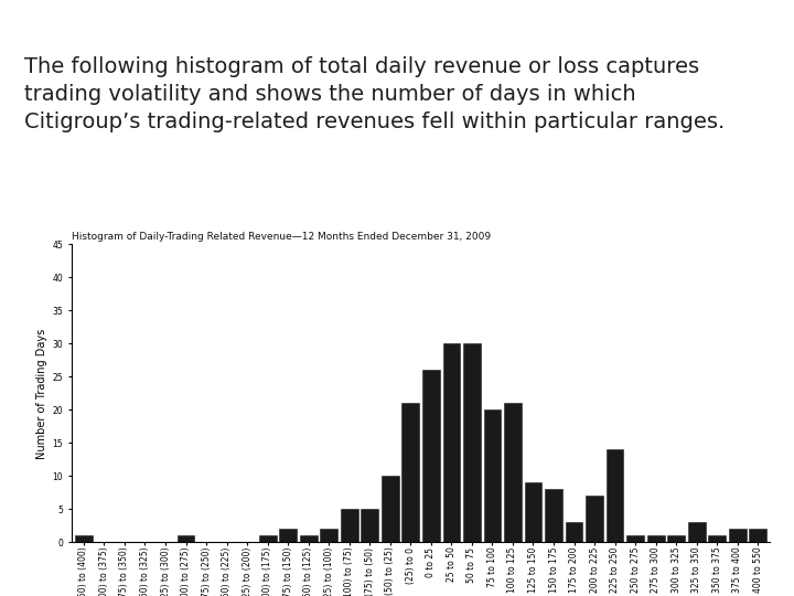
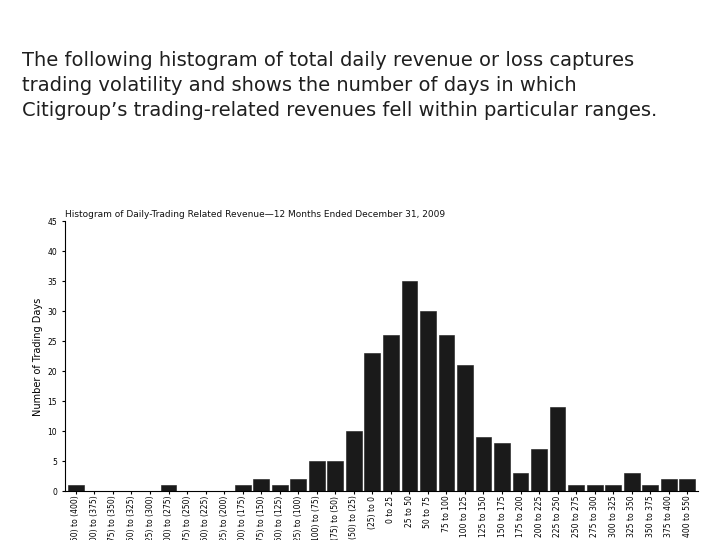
(25) to 0: 21 -> 23
25 to 50: 30 -> 35
75 to 100: 20 -> 26
